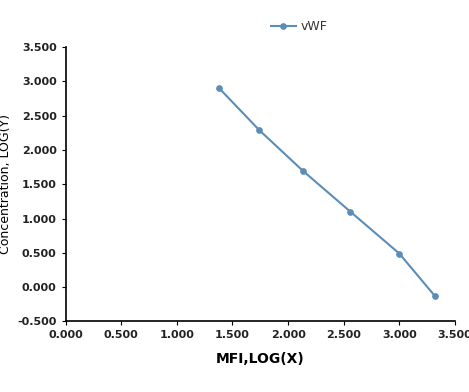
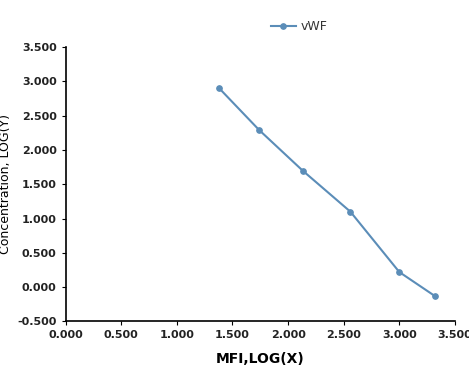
3.000: 0.49 -> 0.22
